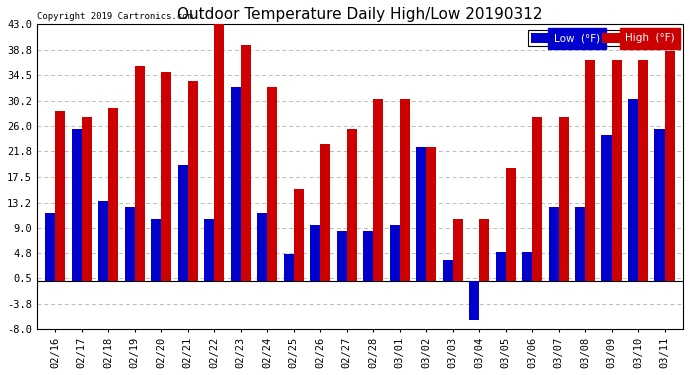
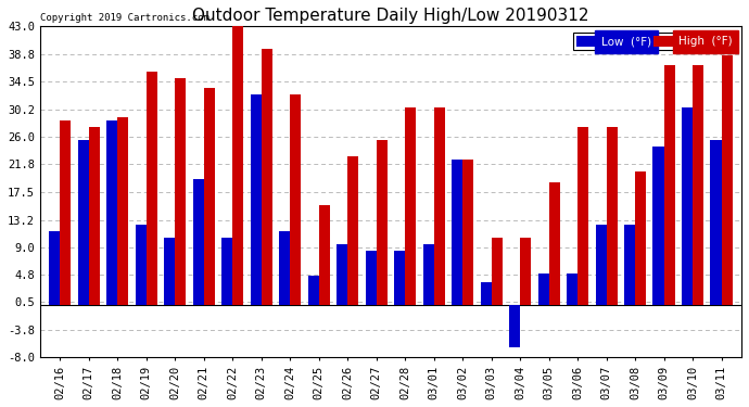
Low (°F)/02/18: 13.5 -> 28.6
High (°F)/03/08: 37.0 -> 20.6
